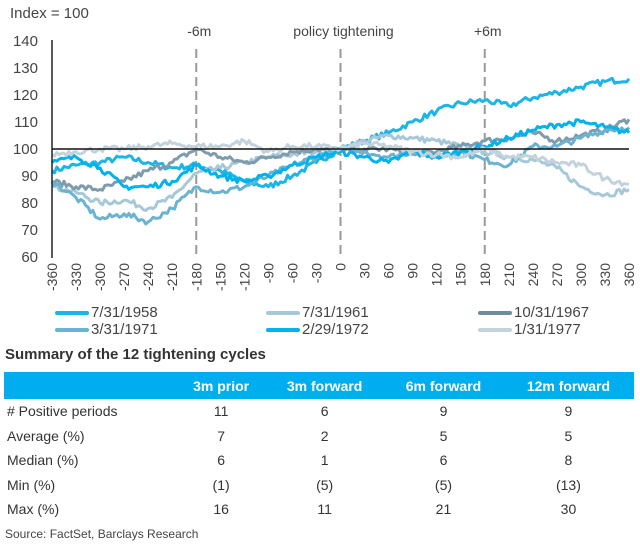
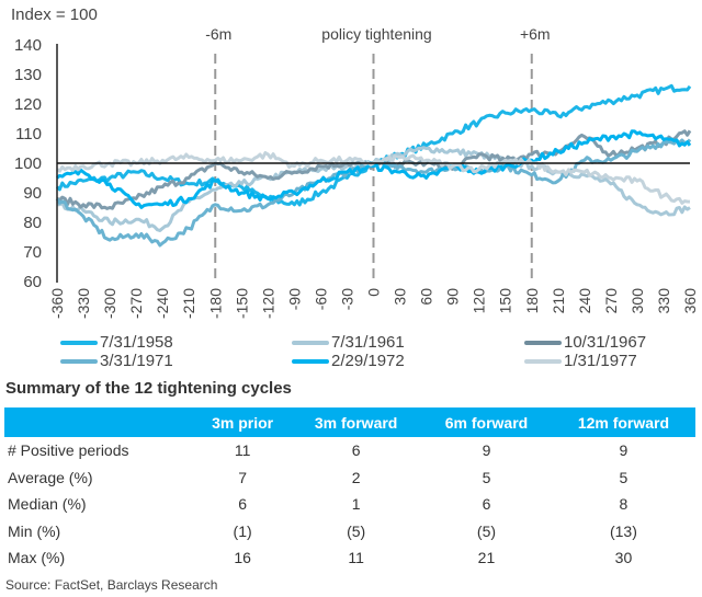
7/31/1961/-210: 82 -> 87
10/31/1967/120: 99 -> 103
1/31/1977/150: 97 -> 101
10/31/1967/240: 106 -> 109
